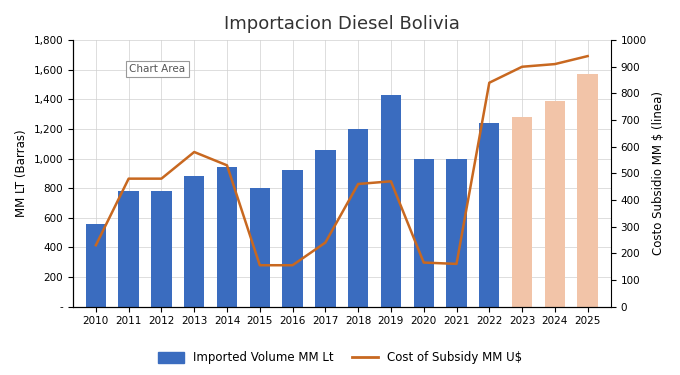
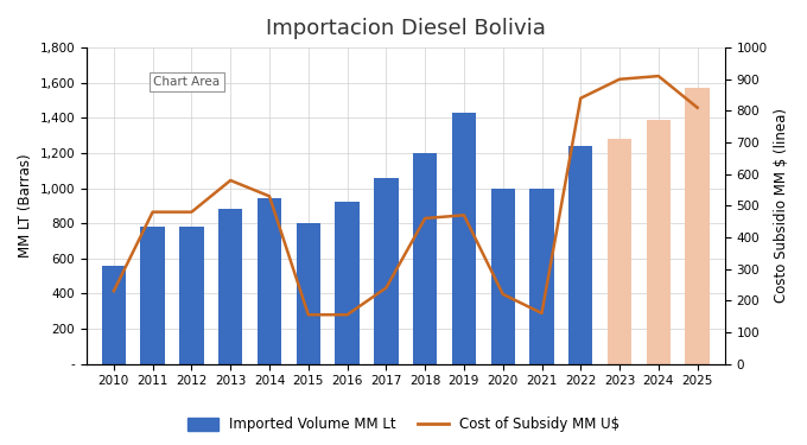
Cost of Subsidy MM U$/2020: 165 -> 220
Cost of Subsidy MM U$/2025: 940 -> 810
